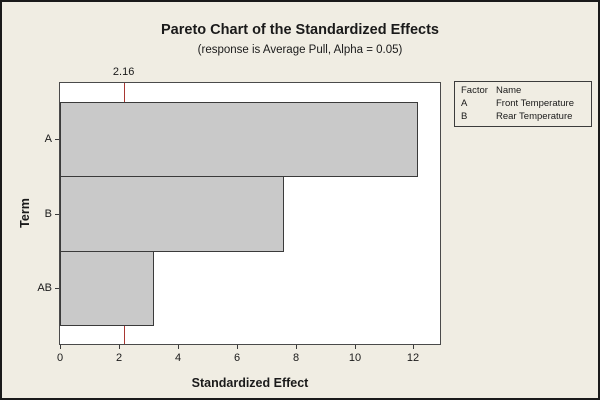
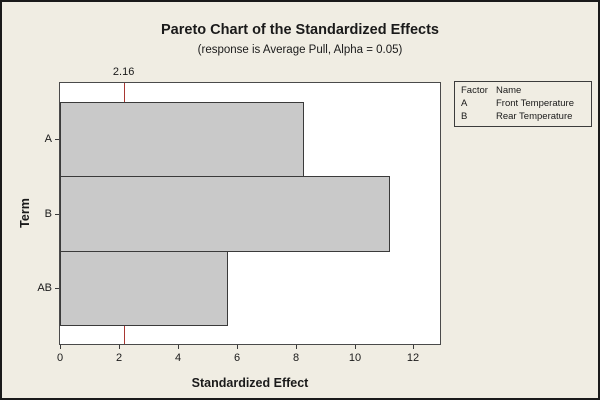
A: 12.2 -> 8.3
B: 7.6 -> 11.2
AB: 3.2 -> 5.7
